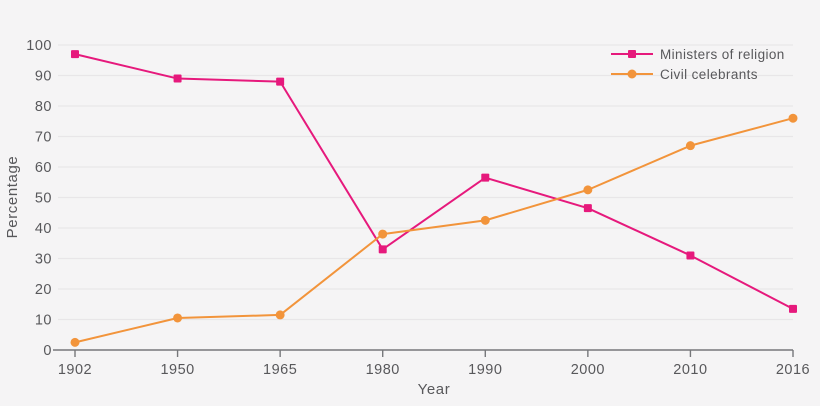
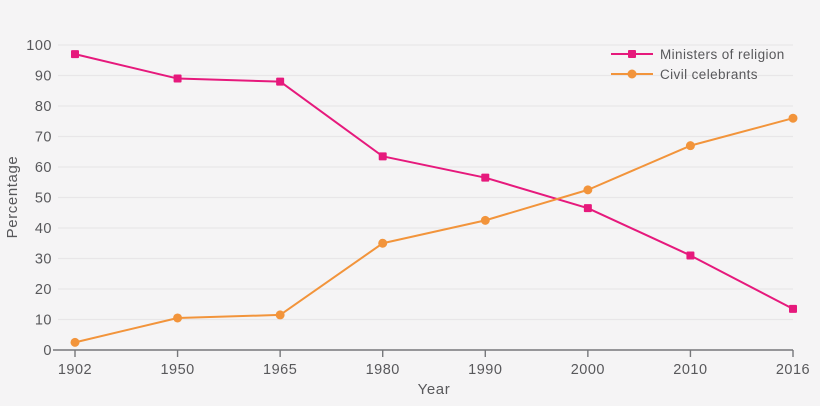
Ministers of religion/1980: 33 -> 64
Civil celebrants/1980: 38 -> 35
